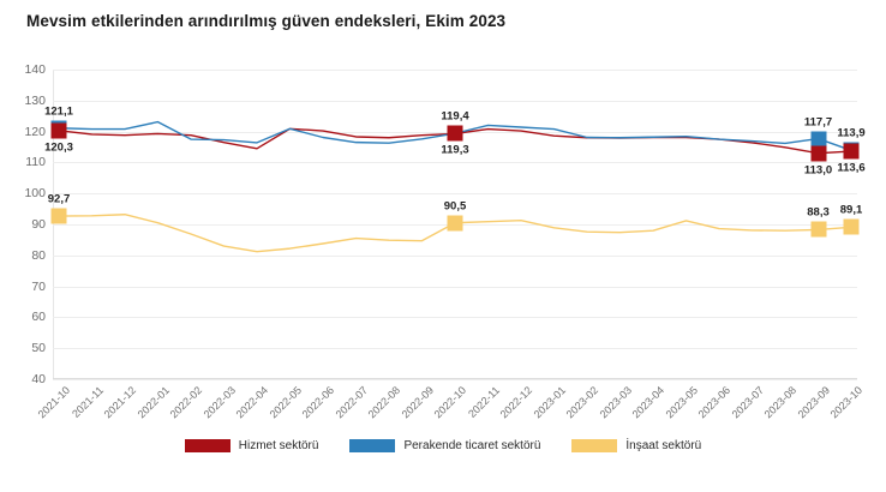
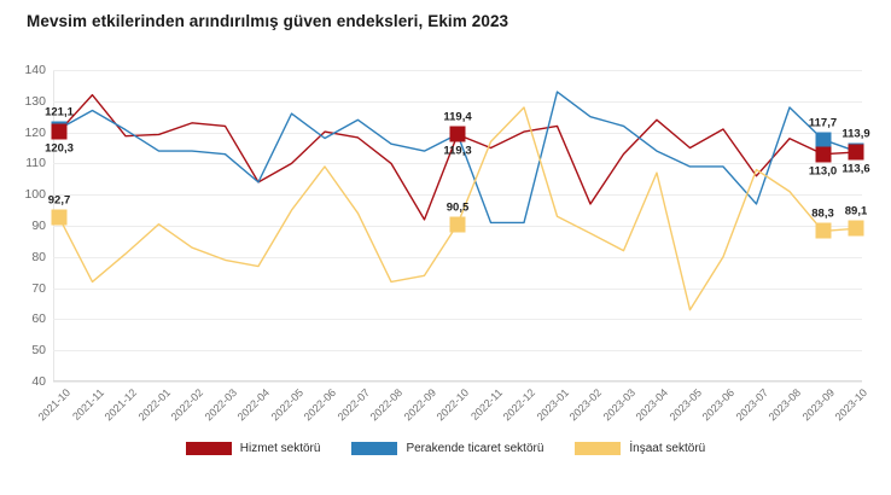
Hizmet sektörü/2021-11: 119 -> 132
Perakende ticaret sektörü/2021-11: 121 -> 127
İnşaat sektörü/2021-11: 93 -> 72
İnşaat sektörü/2021-12: 93 -> 81
Perakende ticaret sektörü/2022-01: 123 -> 114
Hizmet sektörü/2022-02: 119 -> 123
Perakende ticaret sektörü/2022-02: 118 -> 114
İnşaat sektörü/2022-02: 87 -> 83
Hizmet sektörü/2022-03: 116 -> 122
Perakende ticaret sektörü/2022-03: 117 -> 113
İnşaat sektörü/2022-03: 83 -> 79
Hizmet sektörü/2022-04: 114 -> 104
Perakende ticaret sektörü/2022-04: 116 -> 104
İnşaat sektörü/2022-04: 81 -> 77
Hizmet sektörü/2022-05: 121 -> 110
Perakende ticaret sektörü/2022-05: 121 -> 126
İnşaat sektörü/2022-05: 82 -> 95
İnşaat sektörü/2022-06: 84 -> 109
Perakende ticaret sektörü/2022-07: 116 -> 124
İnşaat sektörü/2022-07: 86 -> 94
Hizmet sektörü/2022-08: 118 -> 110
İnşaat sektörü/2022-08: 85 -> 72
Hizmet sektörü/2022-09: 119 -> 92
Perakende ticaret sektörü/2022-09: 118 -> 114
İnşaat sektörü/2022-09: 85 -> 74
Hizmet sektörü/2022-11: 121 -> 115
Perakende ticaret sektörü/2022-11: 122 -> 91
İnşaat sektörü/2022-11: 91 -> 117
Perakende ticaret sektörü/2022-12: 121 -> 91
İnşaat sektörü/2022-12: 91 -> 128
Hizmet sektörü/2023-01: 119 -> 122
Perakende ticaret sektörü/2023-01: 121 -> 133
İnşaat sektörü/2023-01: 89 -> 93
Hizmet sektörü/2023-02: 118 -> 97
Perakende ticaret sektörü/2023-02: 118 -> 125
Hizmet sektörü/2023-03: 118 -> 113
Perakende ticaret sektörü/2023-03: 118 -> 122
İnşaat sektörü/2023-03: 87 -> 82
Hizmet sektörü/2023-04: 118 -> 124
Perakende ticaret sektörü/2023-04: 118 -> 114
İnşaat sektörü/2023-04: 88 -> 107
Hizmet sektörü/2023-05: 118 -> 115
Perakende ticaret sektörü/2023-05: 118 -> 109
İnşaat sektörü/2023-05: 91 -> 63
Hizmet sektörü/2023-06: 118 -> 121
Perakende ticaret sektörü/2023-06: 118 -> 109
İnşaat sektörü/2023-06: 89 -> 80
Hizmet sektörü/2023-07: 116 -> 106
Perakende ticaret sektörü/2023-07: 117 -> 97
İnşaat sektörü/2023-07: 88 -> 108
Hizmet sektörü/2023-08: 115 -> 118
Perakende ticaret sektörü/2023-08: 116 -> 128
İnşaat sektörü/2023-08: 88 -> 101
